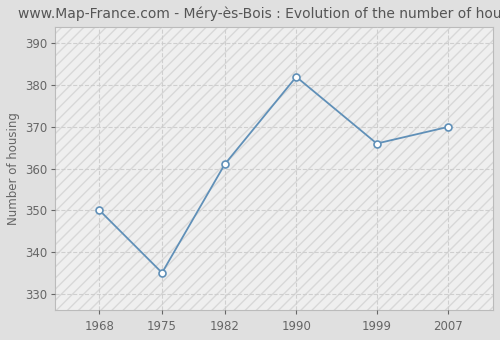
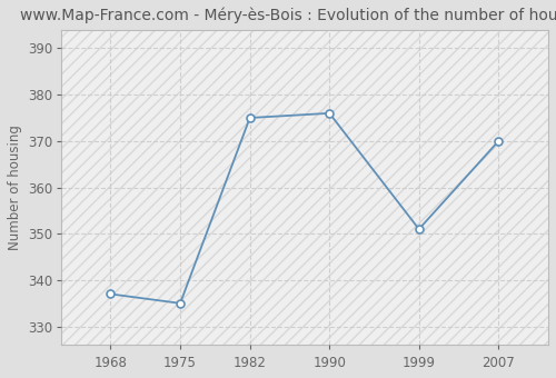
1968: 350 -> 337
1982: 361 -> 375
1990: 382 -> 376
1999: 366 -> 351
